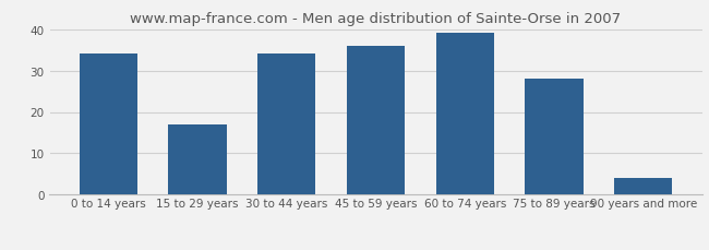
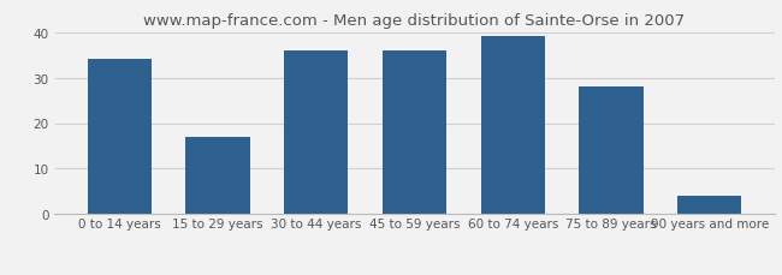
30 to 44 years: 34 -> 36
